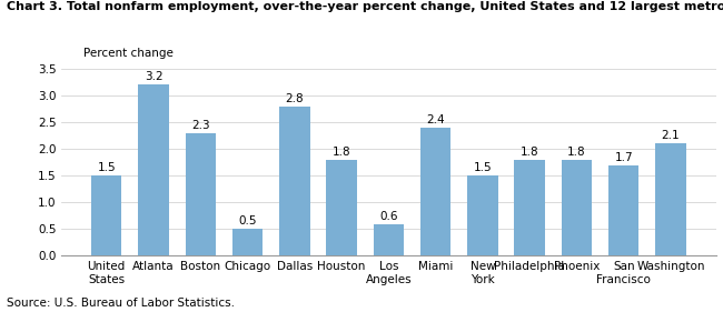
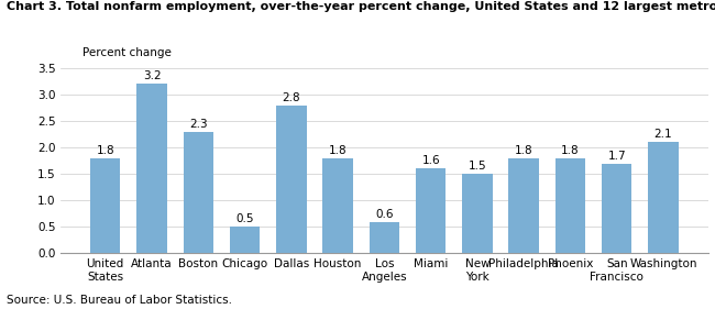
United States: 1.5 -> 1.8
Miami: 2.4 -> 1.6
